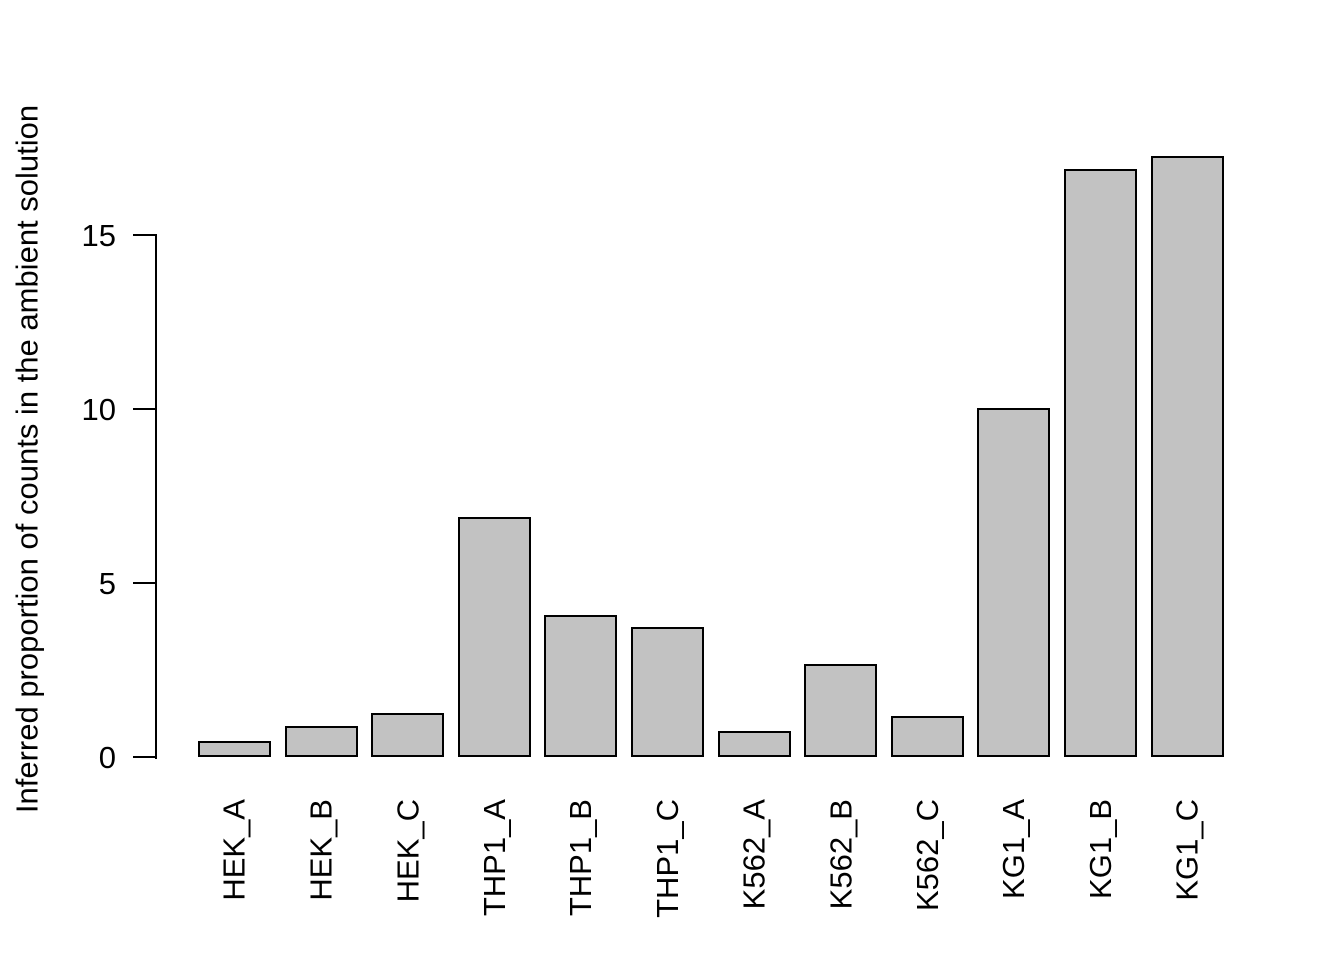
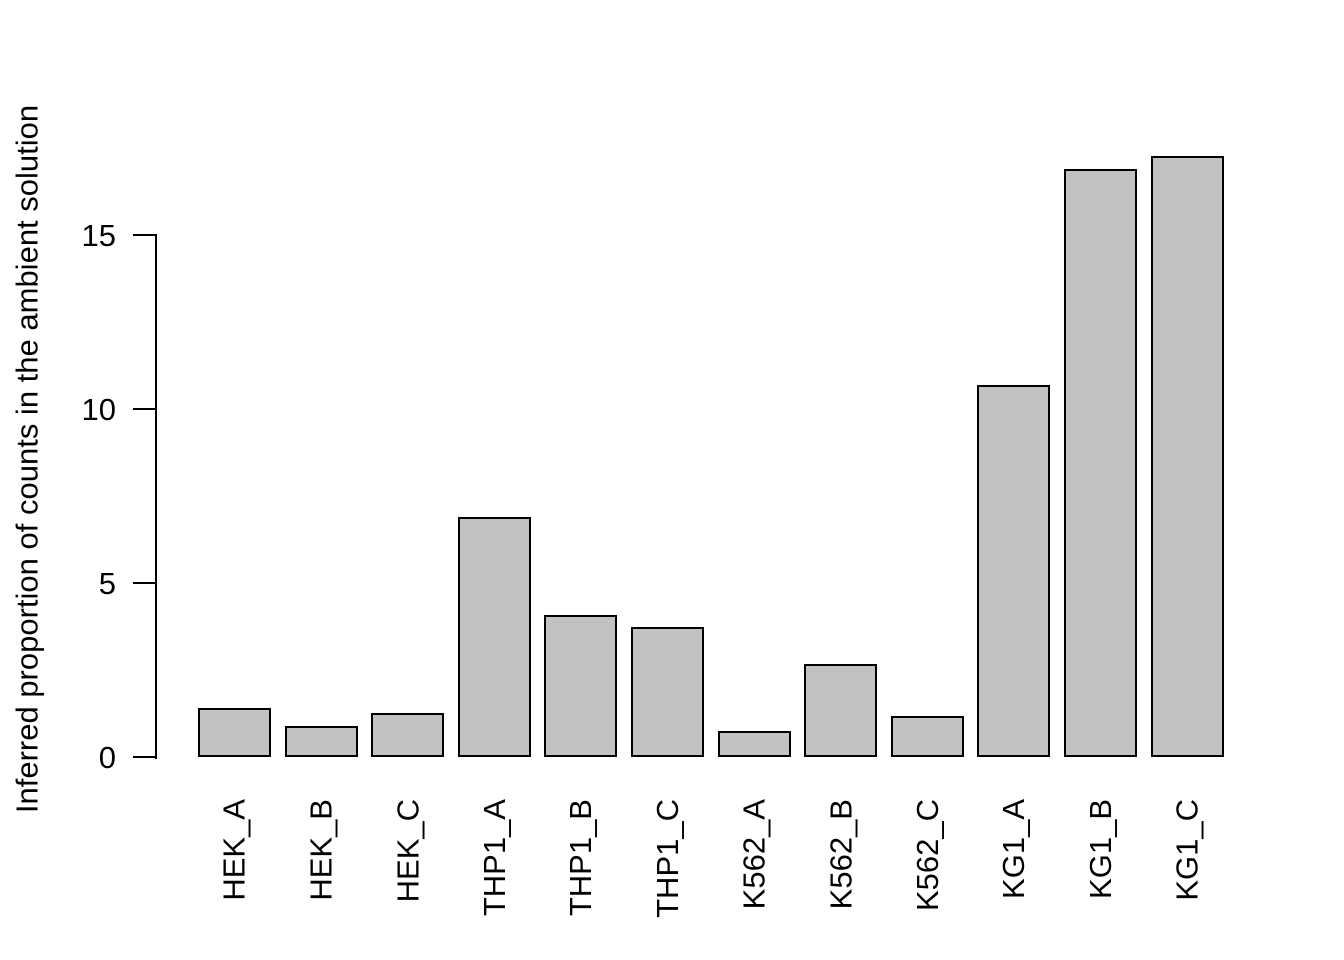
HEK_A: 0.5 -> 1.4
KG1_A: 10.0 -> 10.7
